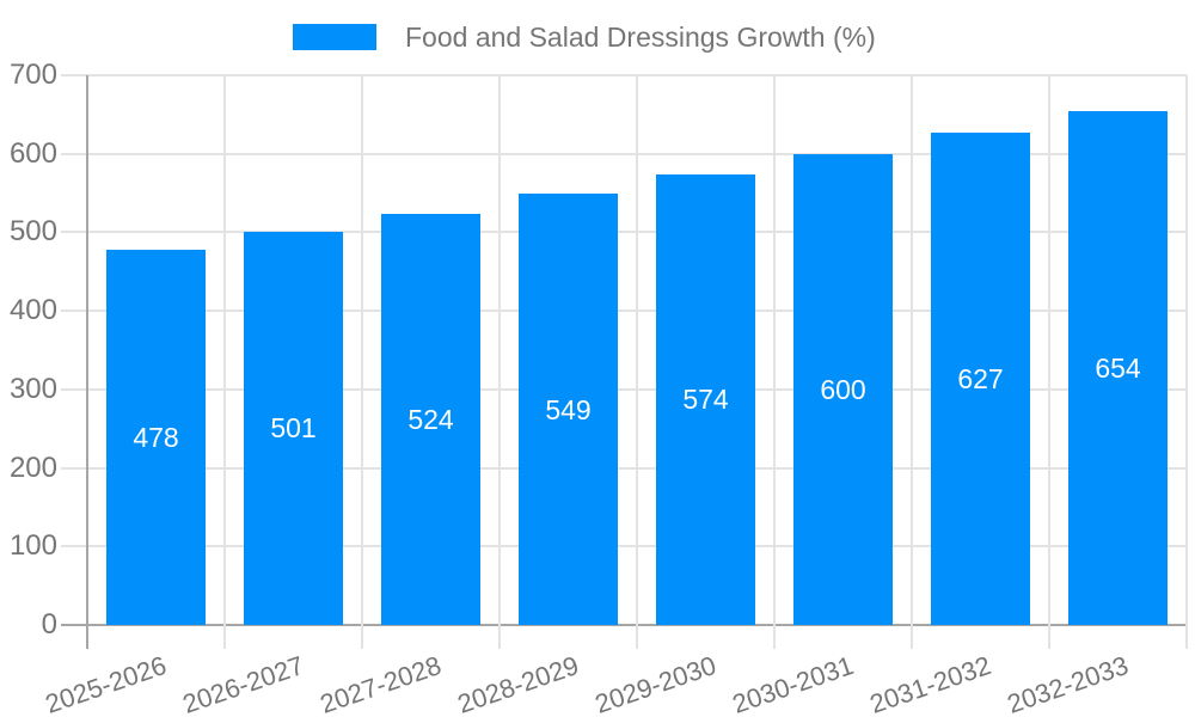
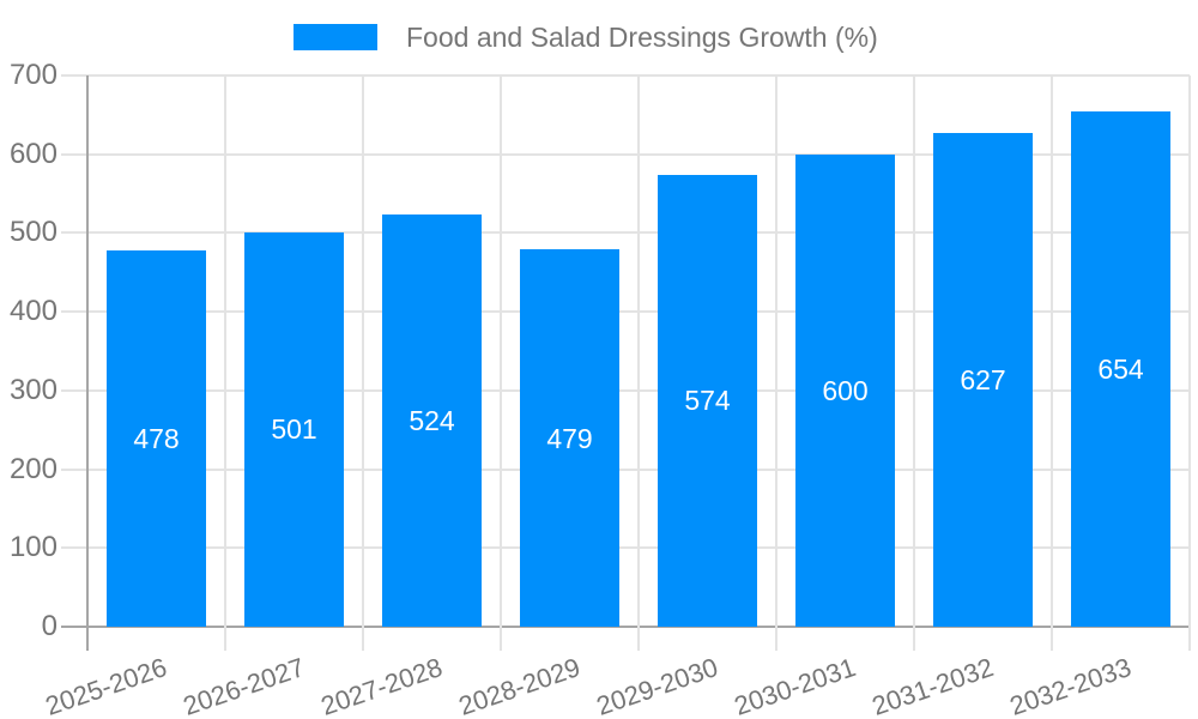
2028-2029: 549 -> 479
